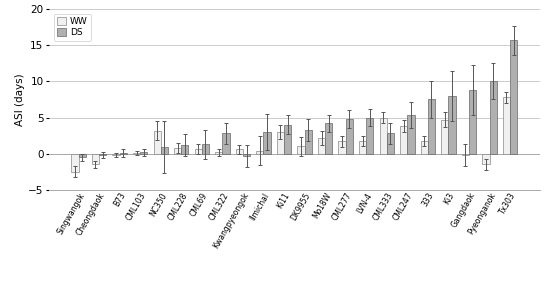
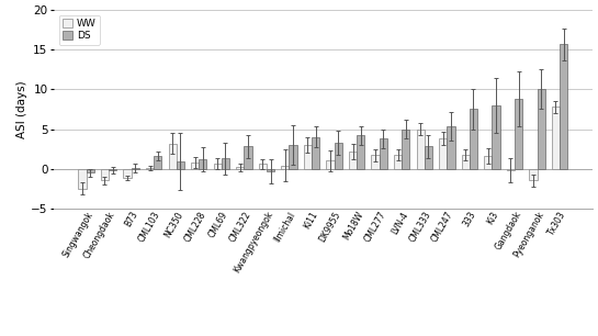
WW/B73: -0.2 -> -1.2
DS/CML103: 0.2 -> 1.6
DS/CML277: 4.8 -> 3.8
WW/Ki3: 4.7 -> 1.6
